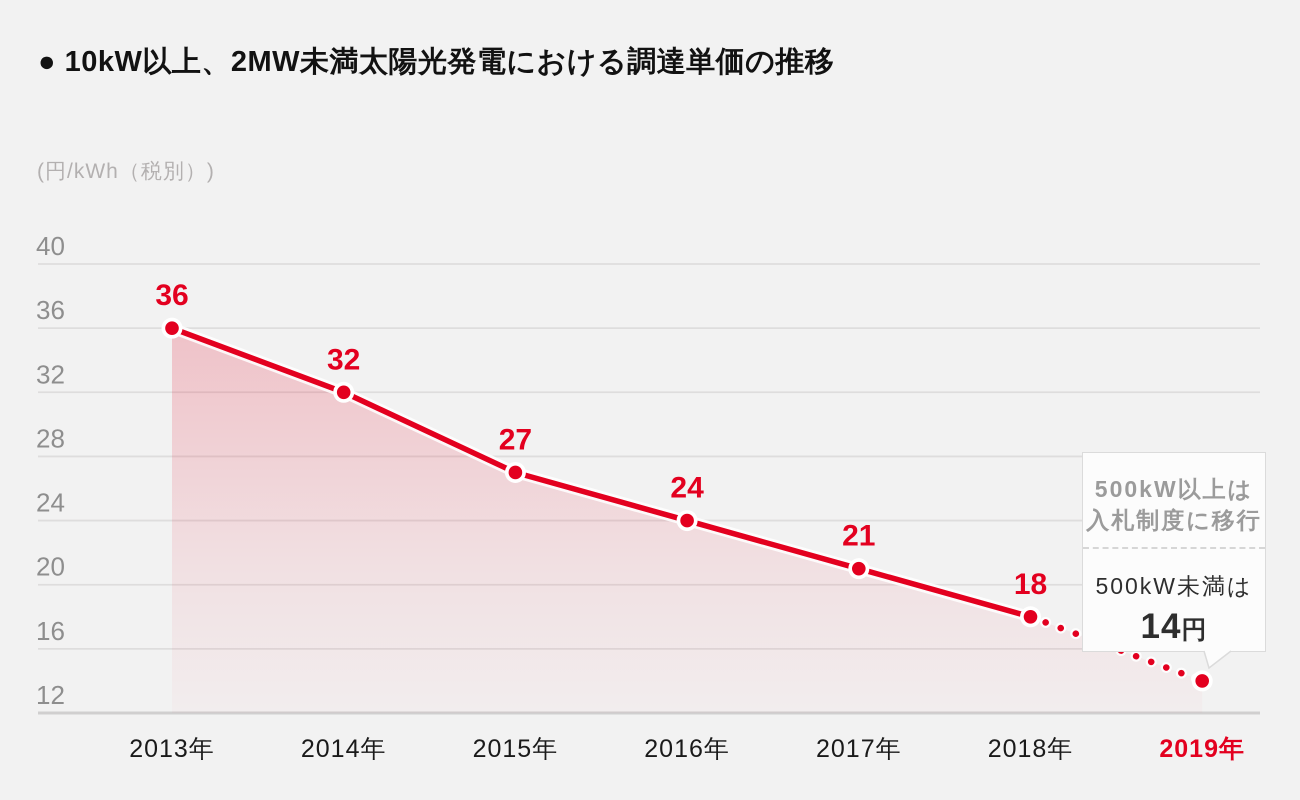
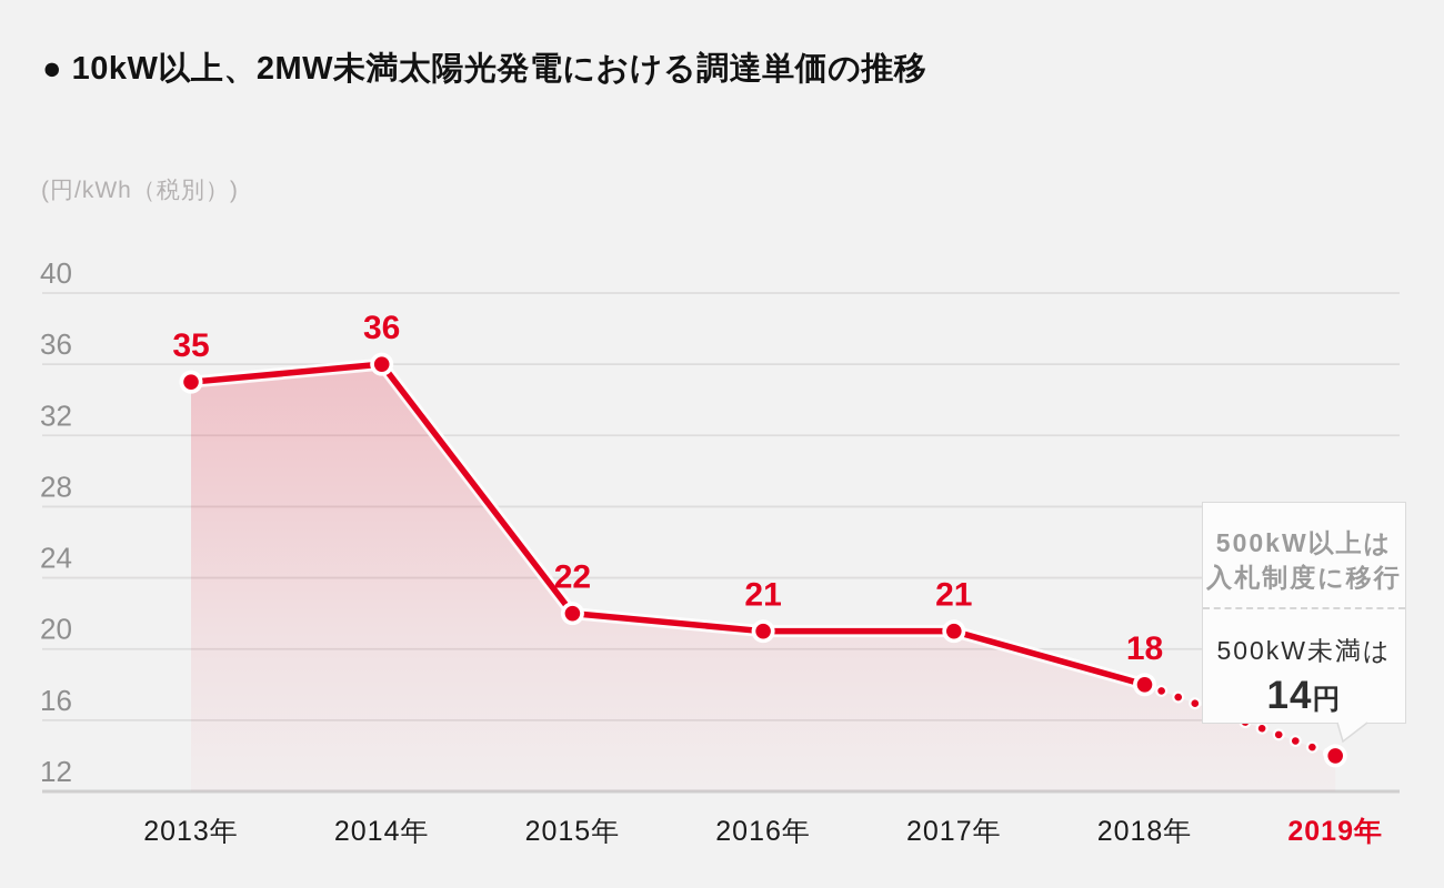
2013年: 36 -> 35
2014年: 32 -> 36
2015年: 27 -> 22
2016年: 24 -> 21
